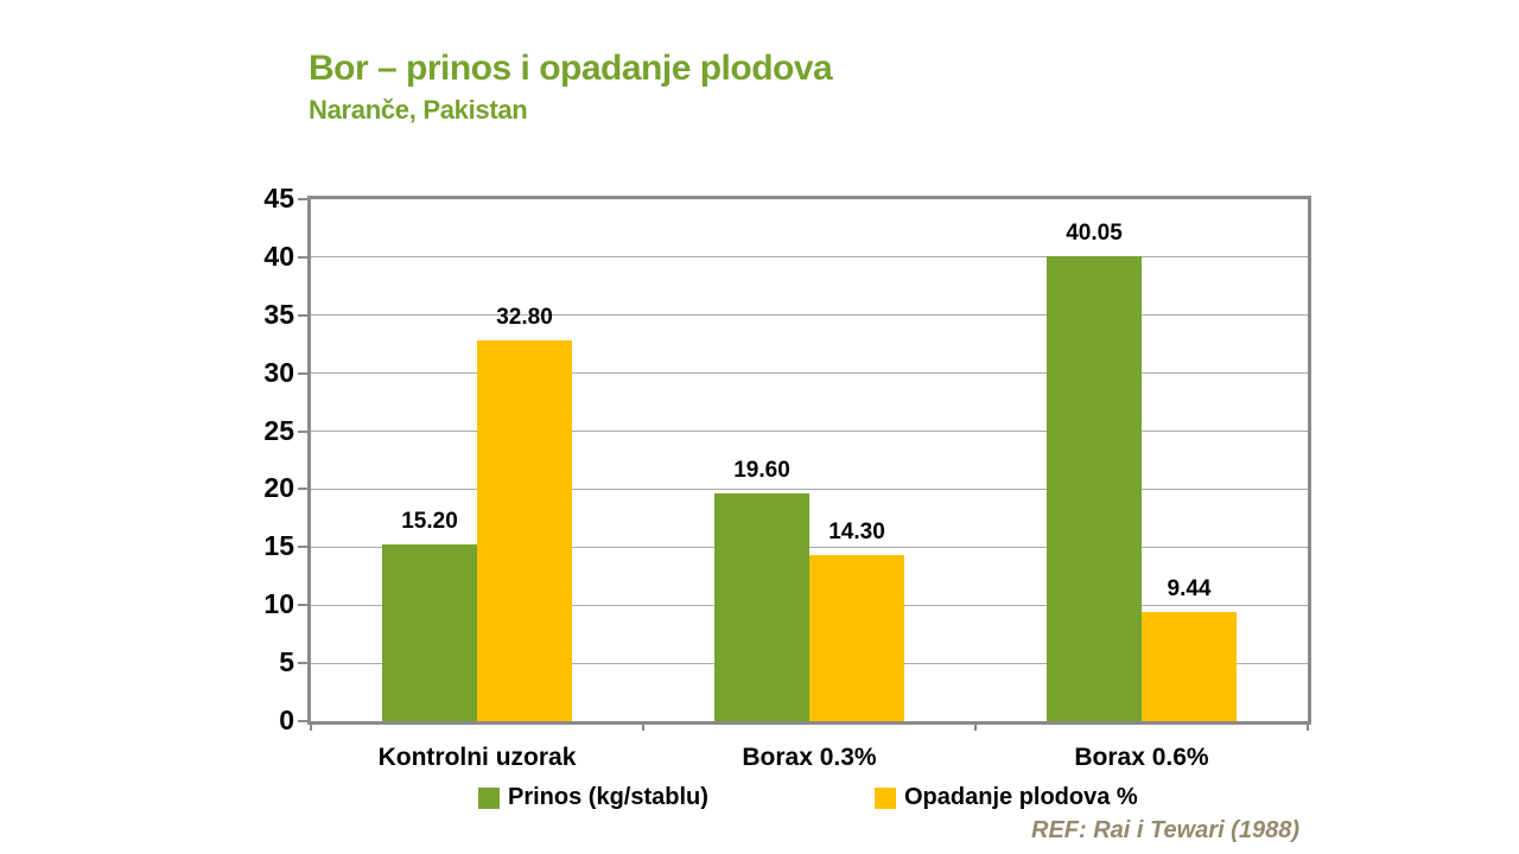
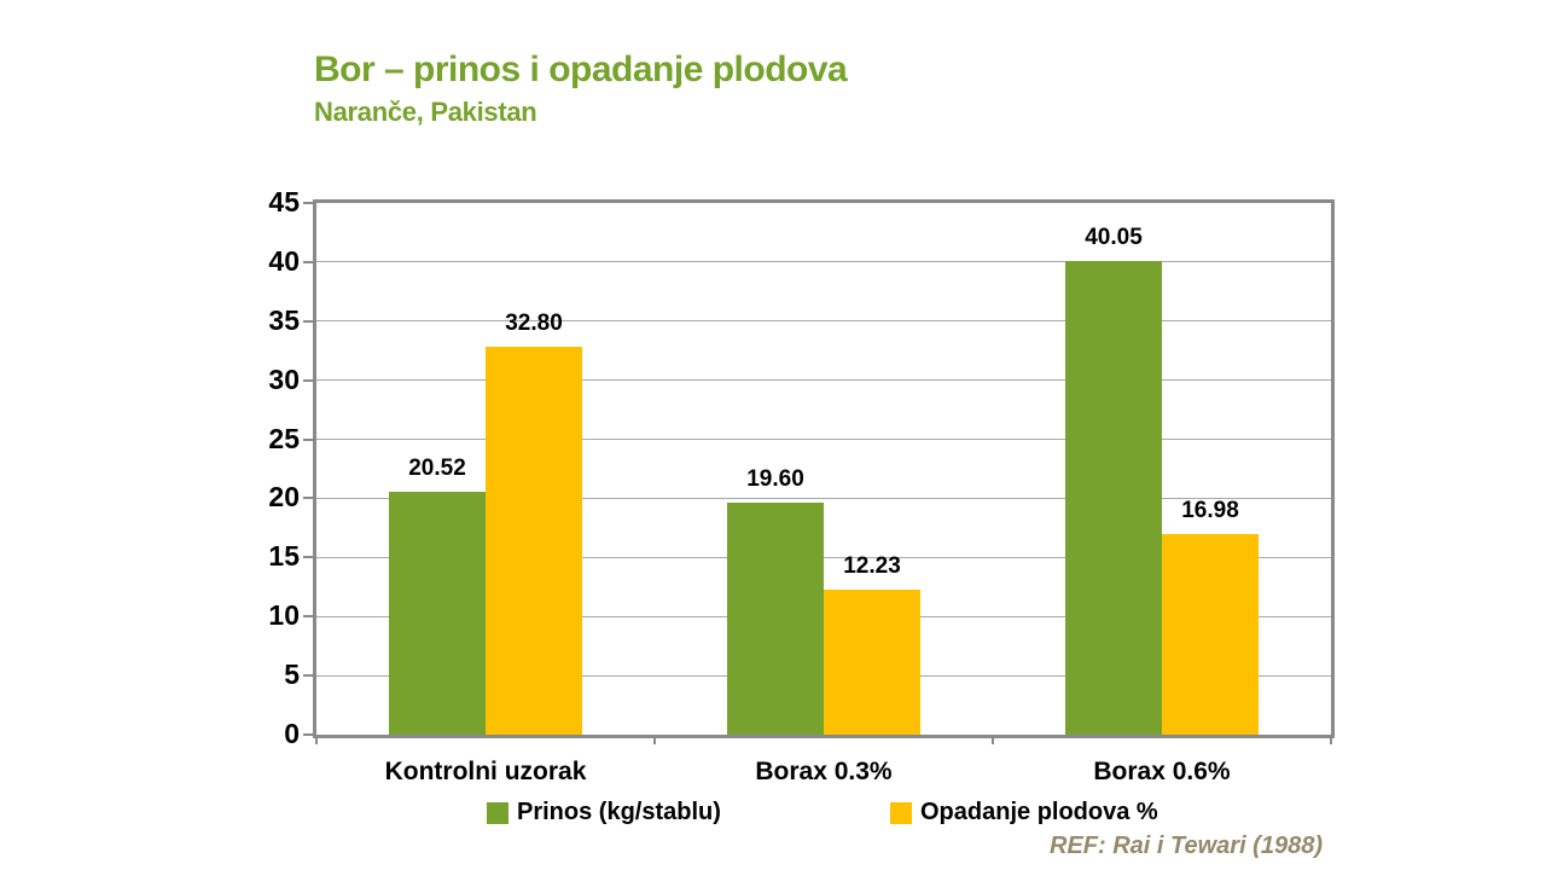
Prinos (kg/stablu)/Kontrolni uzorak: 15.20 -> 20.52
Opadanje plodova %/Borax 0.3%: 14.30 -> 12.23
Opadanje plodova %/Borax 0.6%: 9.44 -> 16.98
